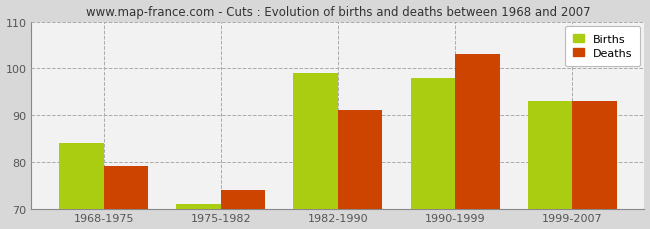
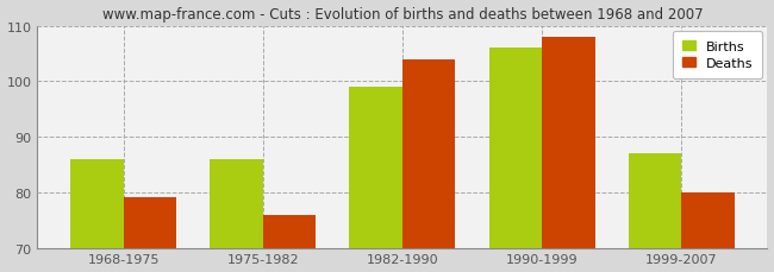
Births/1968-1975: 84 -> 86
Births/1975-1982: 71 -> 86
Deaths/1975-1982: 74 -> 76
Deaths/1982-1990: 91 -> 104
Births/1990-1999: 98 -> 106
Deaths/1990-1999: 103 -> 108
Births/1999-2007: 93 -> 87
Deaths/1999-2007: 93 -> 80
